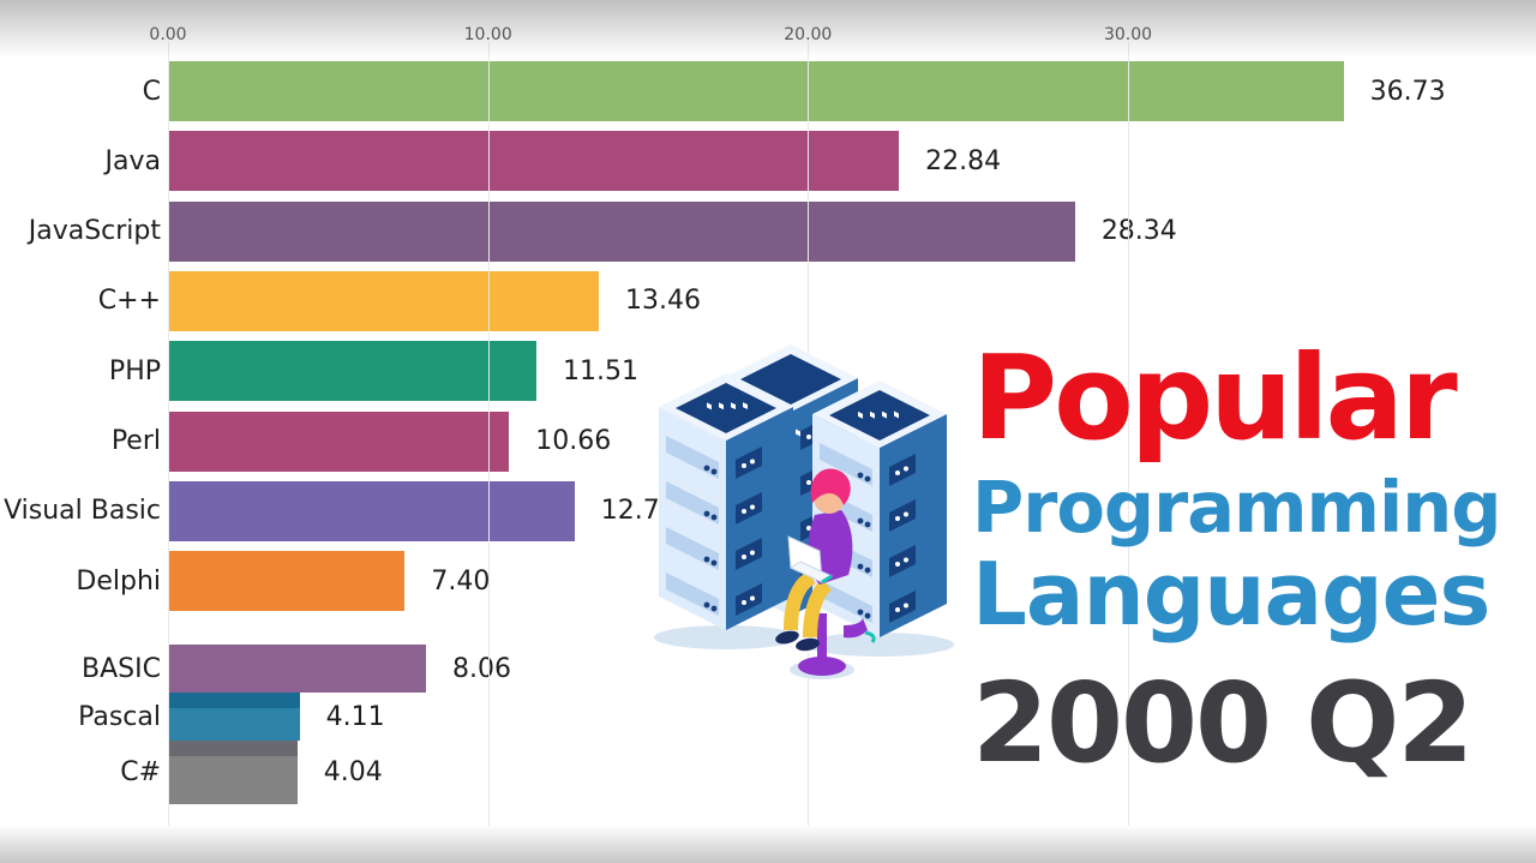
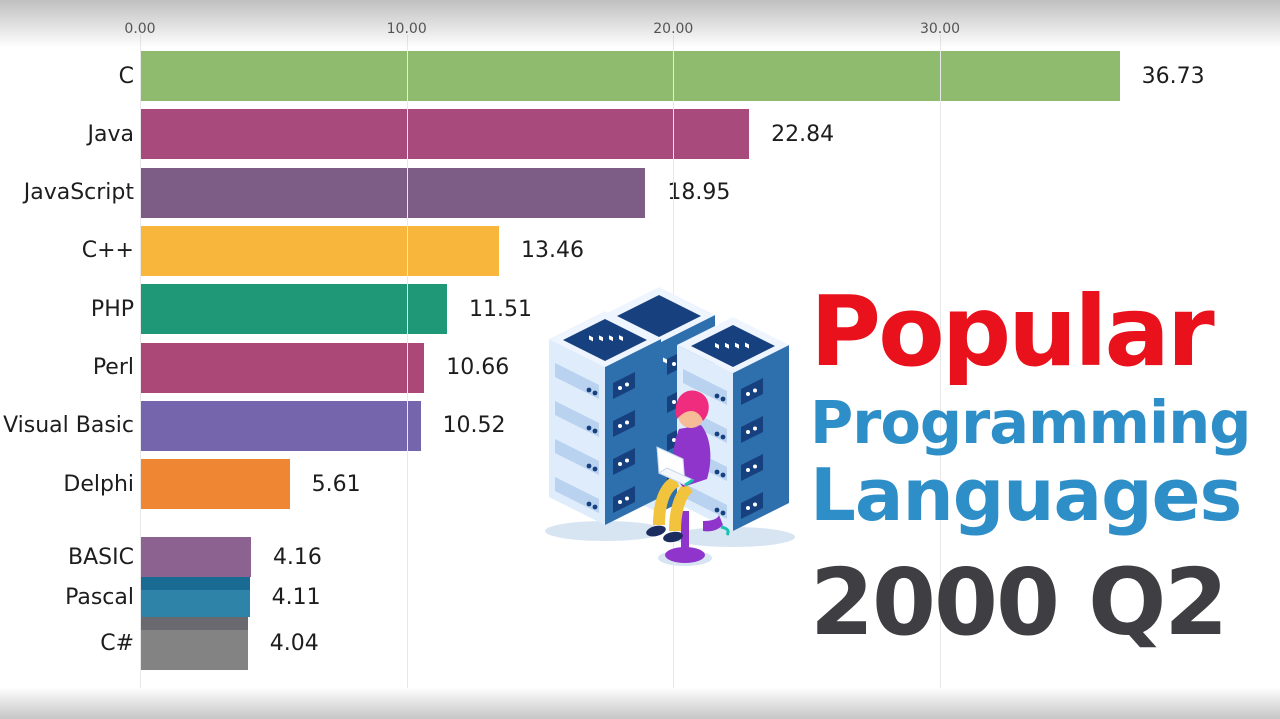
JavaScript: 28.34 -> 18.95
Visual Basic: 12.70 -> 10.52
Delphi: 7.40 -> 5.61
BASIC: 8.06 -> 4.16
